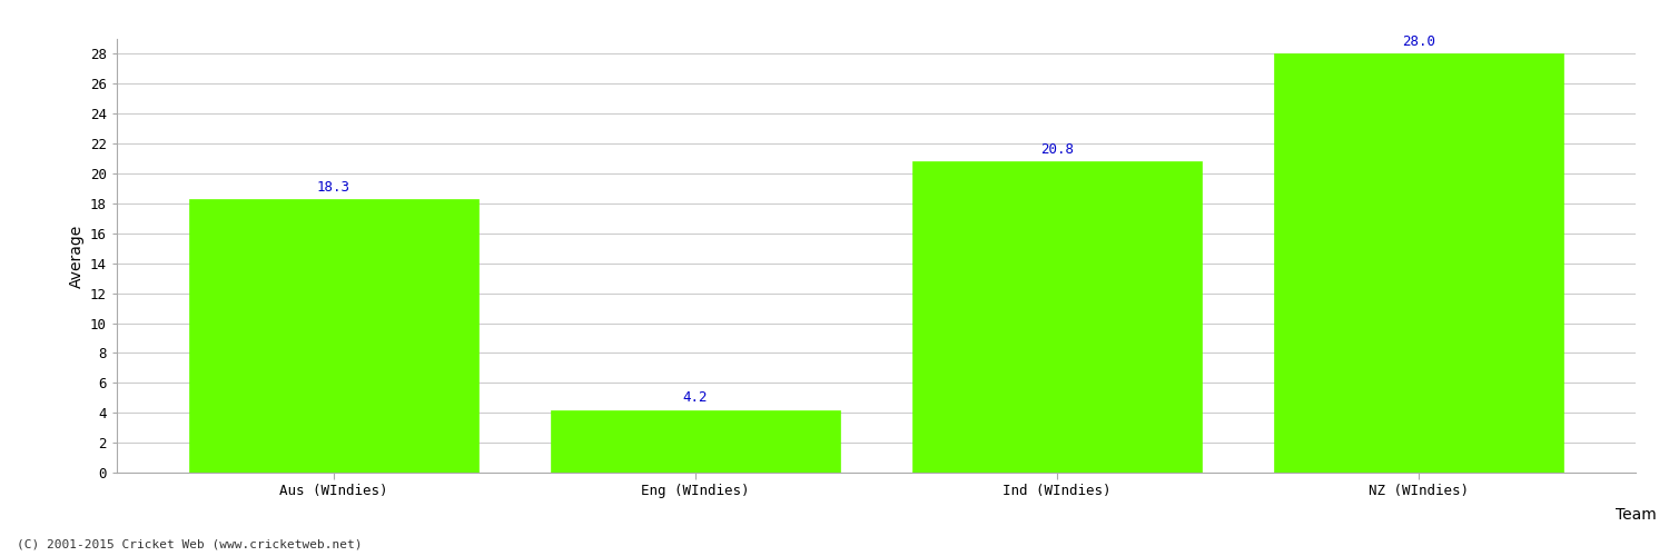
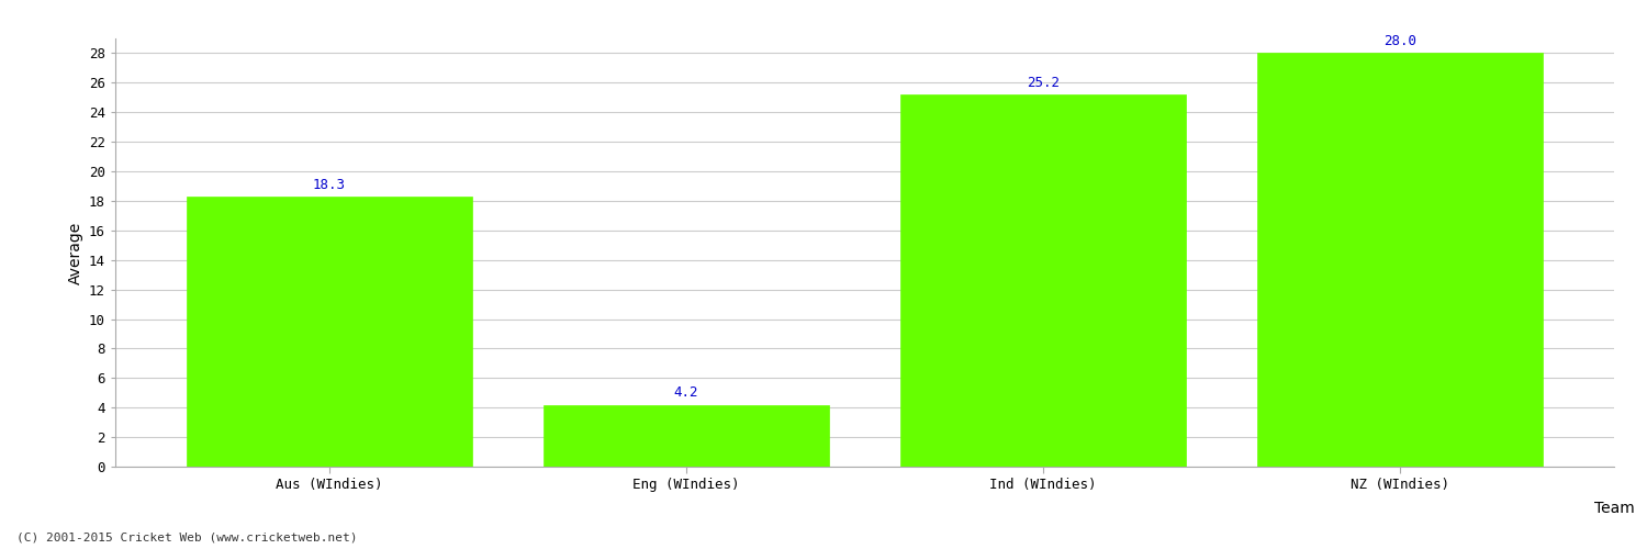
Ind (WIndies): 20.8 -> 25.2
